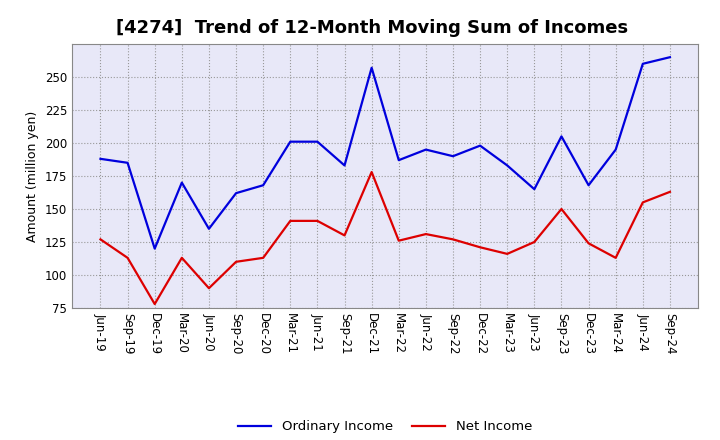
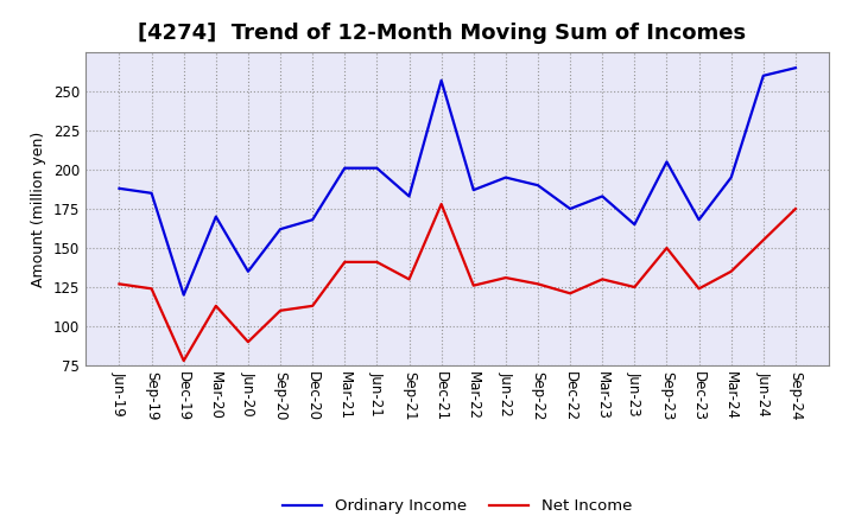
Net Income/Sep-19: 113 -> 124
Ordinary Income/Dec-22: 198 -> 175
Net Income/Mar-23: 116 -> 130
Net Income/Mar-24: 113 -> 135
Net Income/Sep-24: 163 -> 175
